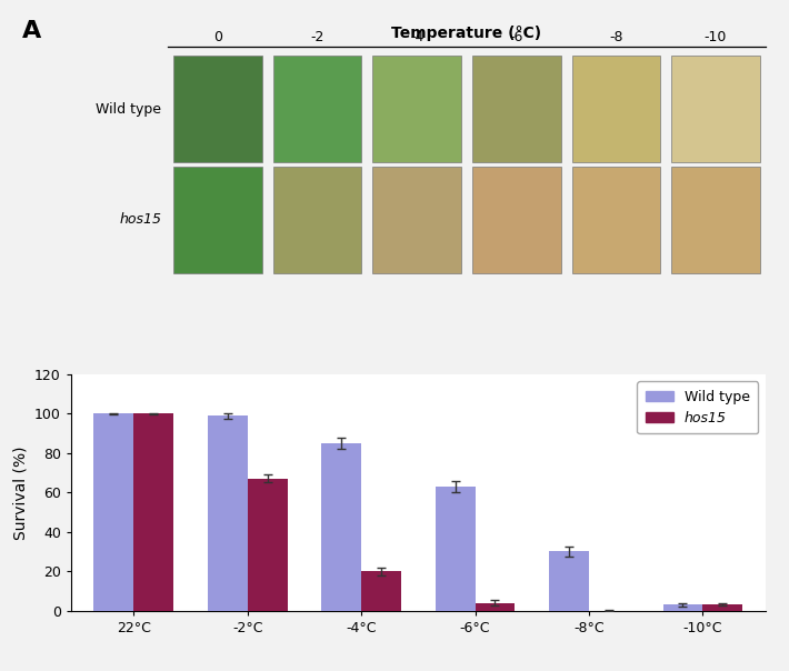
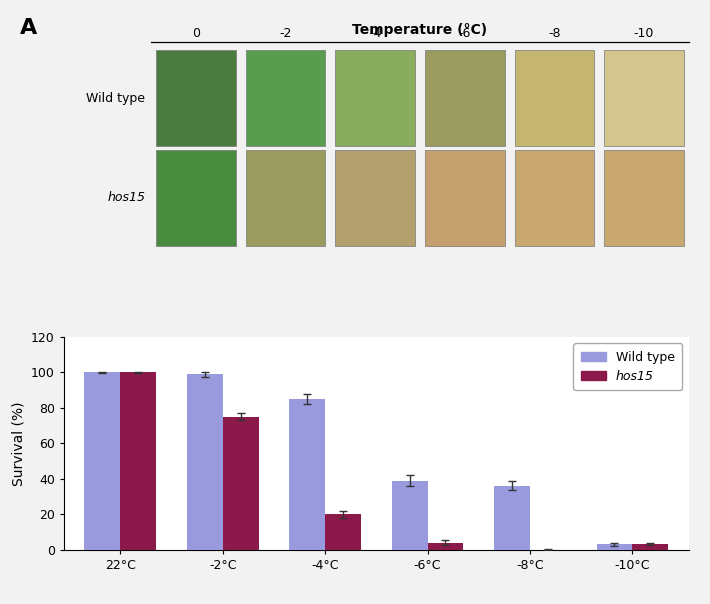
hos15/-2°C: 67 -> 75
Wild type/-6°C: 63 -> 39
Wild type/-8°C: 30 -> 36
